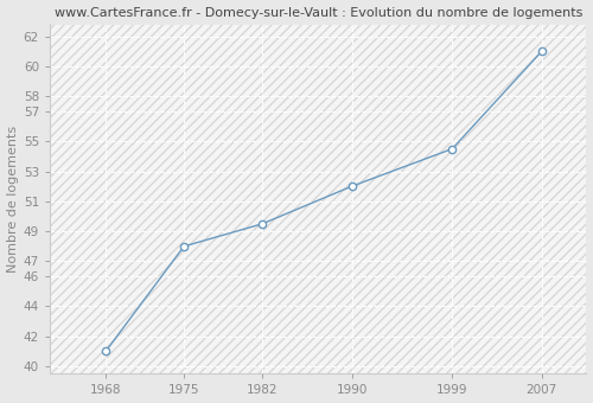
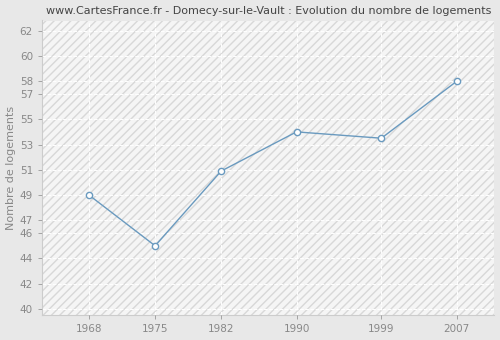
1968: 41.0 -> 49.0
1975: 48.0 -> 45.0
1982: 49.5 -> 50.9
1990: 52.0 -> 54.0
1999: 54.5 -> 53.5
2007: 61.0 -> 58.0
